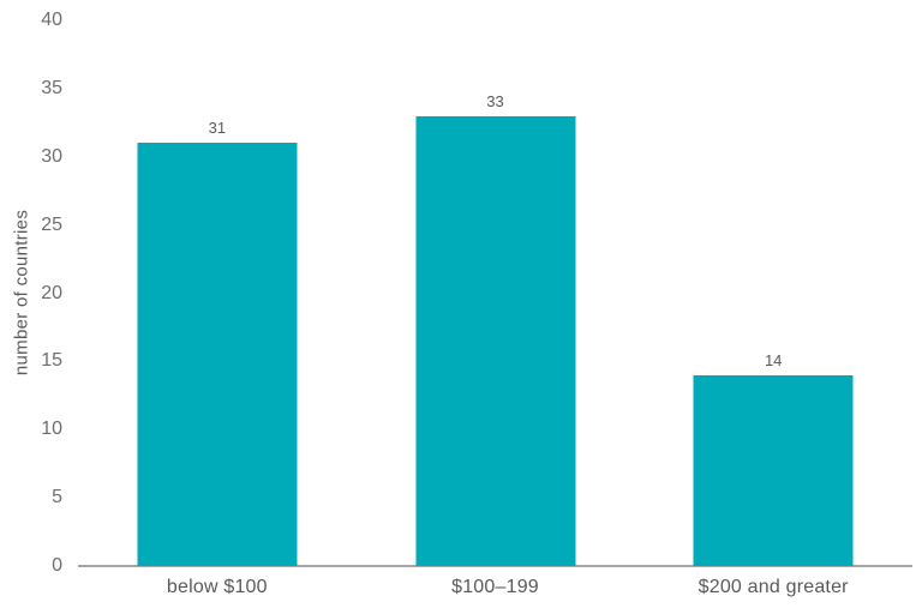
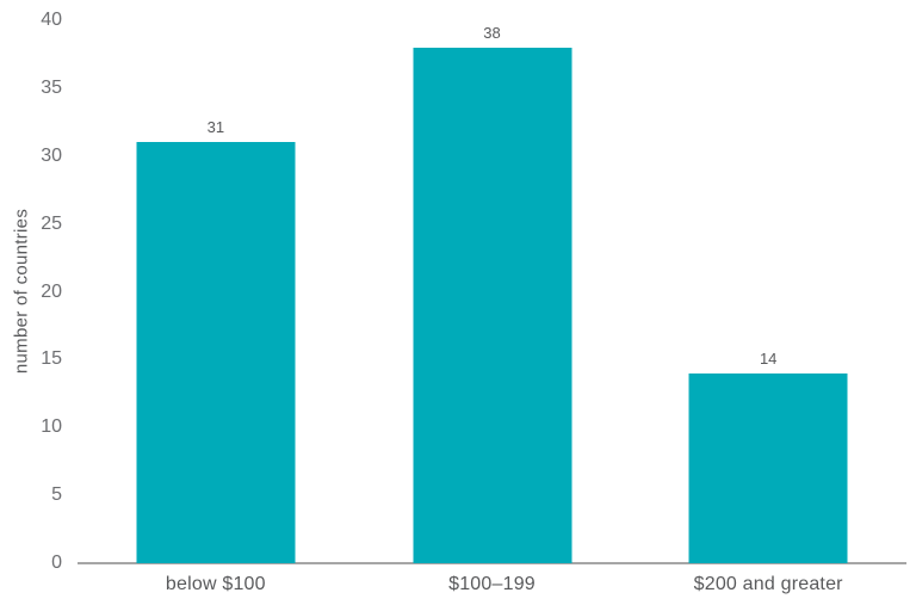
$100–199: 33 -> 38
